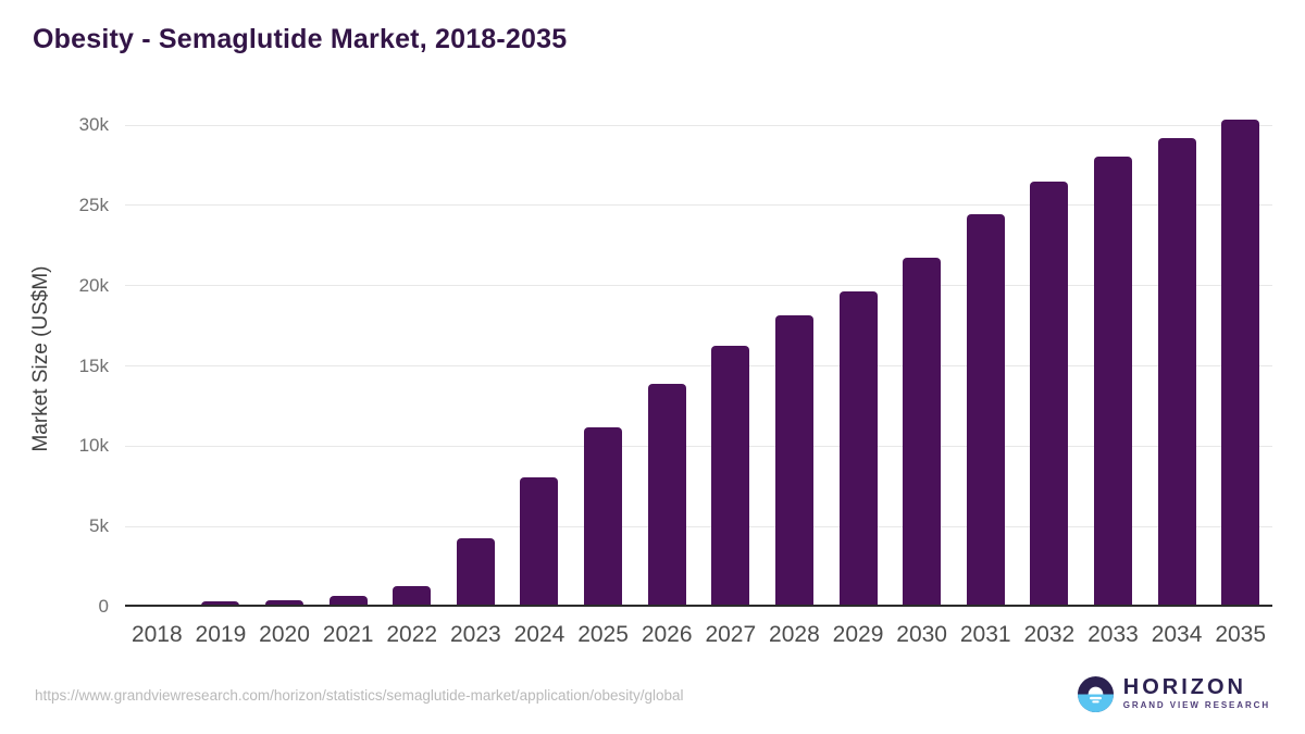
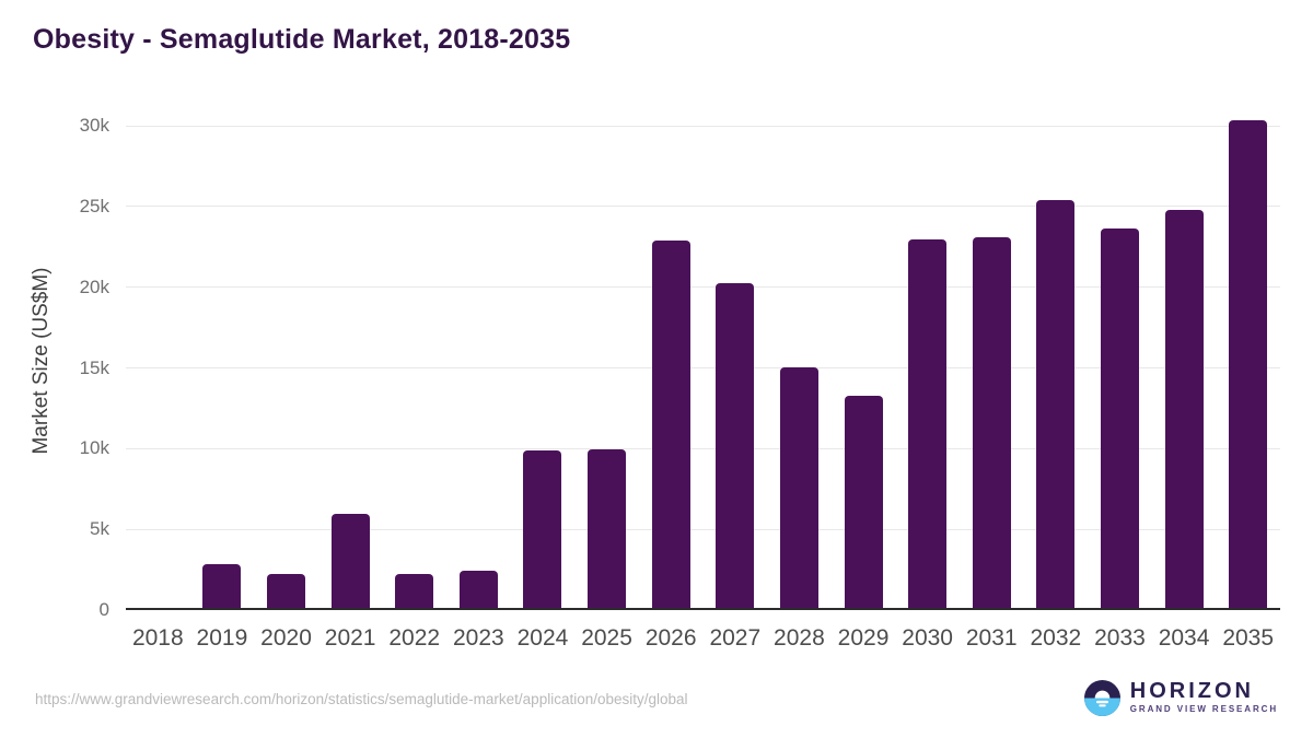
2019: 0.2k -> 2.8k
2020: 0.4k -> 2.2k
2021: 0.6k -> 5.9k
2022: 1.2k -> 2.2k
2023: 4.2k -> 2.4k
2024: 8.0k -> 9.8k
2025: 11.1k -> 9.9k
2026: 13.8k -> 22.8k
2027: 16.2k -> 20.2k
2028: 18.0k -> 15.0k
2029: 19.6k -> 13.2k
2030: 21.6k -> 22.9k
2031: 24.4k -> 23.0k
2032: 26.4k -> 25.3k
2033: 28.0k -> 23.6k
2034: 29.2k -> 24.7k
